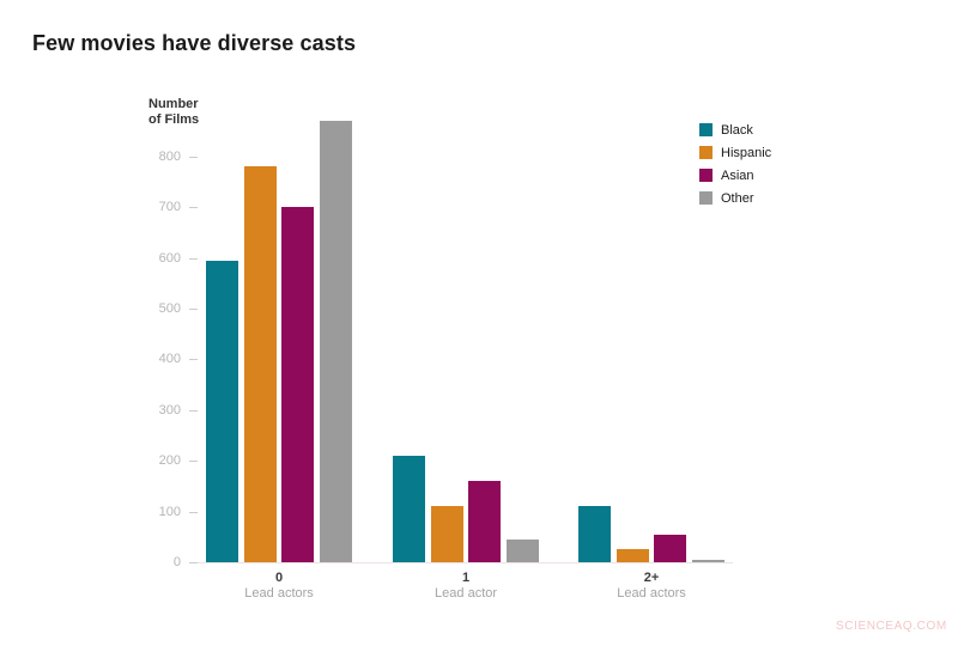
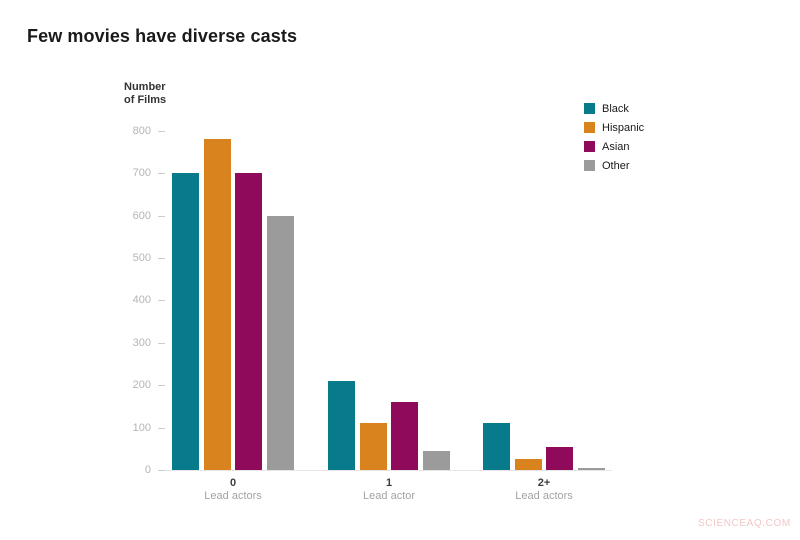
Black/0: 600 -> 700
Other/0: 870 -> 600
